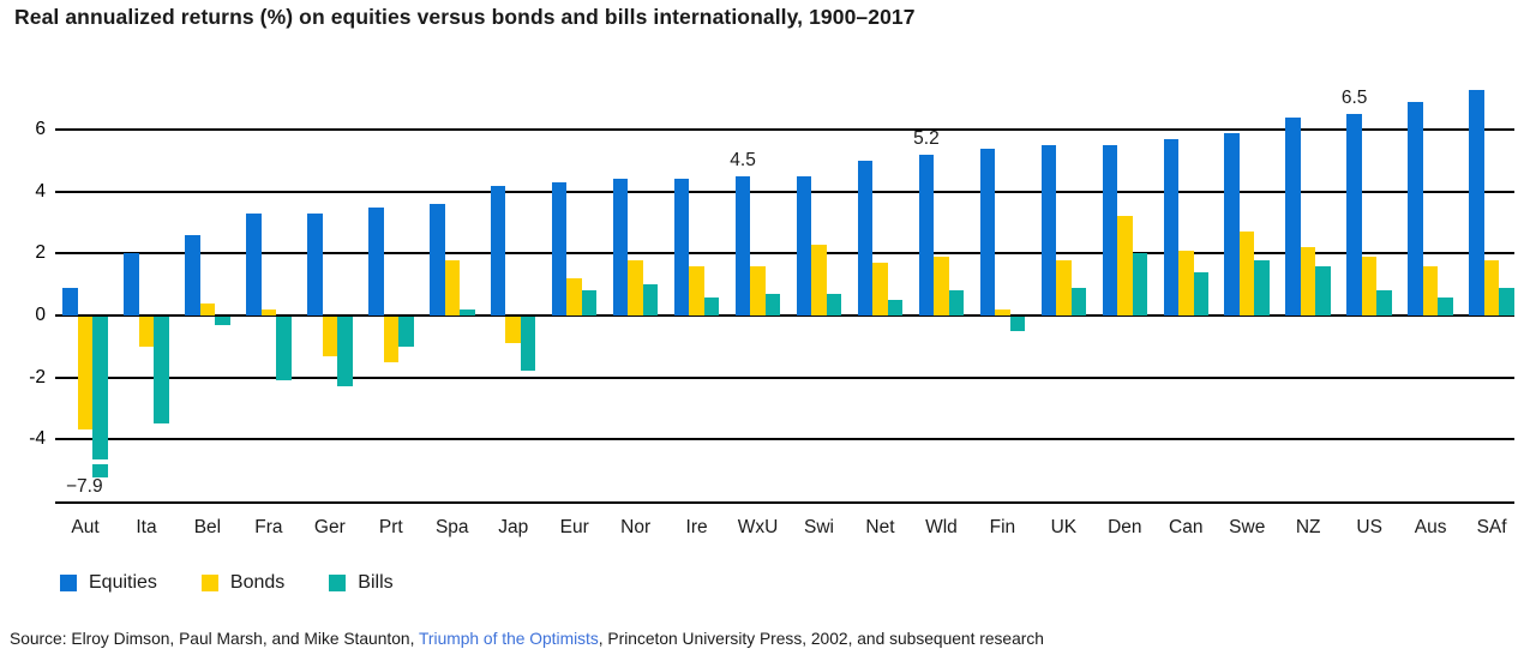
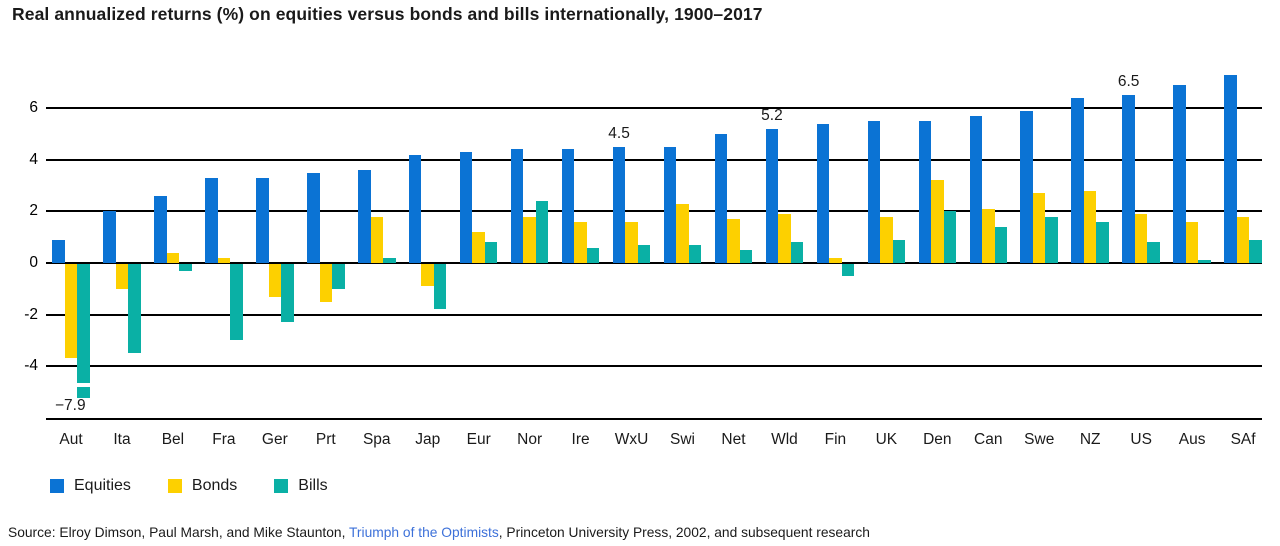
Bills/Fra: -2.1 -> -3.0
Bills/Nor: 1.0 -> 2.4
Bonds/NZ: 2.2 -> 2.8
Bills/Aus: 0.6 -> 0.1
